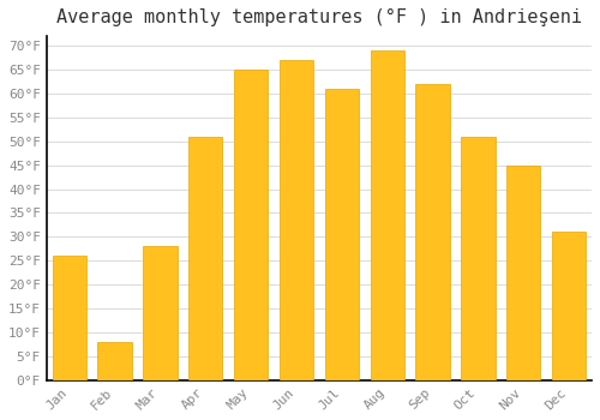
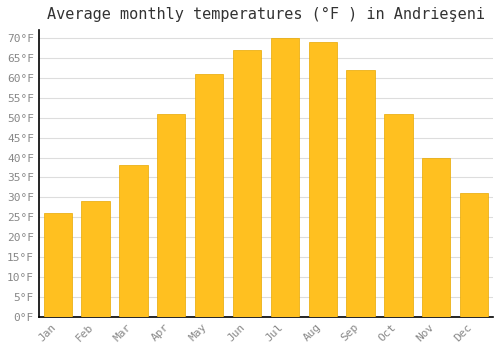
Feb: 8°F -> 29°F
Mar: 28°F -> 38°F
May: 65°F -> 61°F
Jul: 61°F -> 70°F
Nov: 45°F -> 40°F
